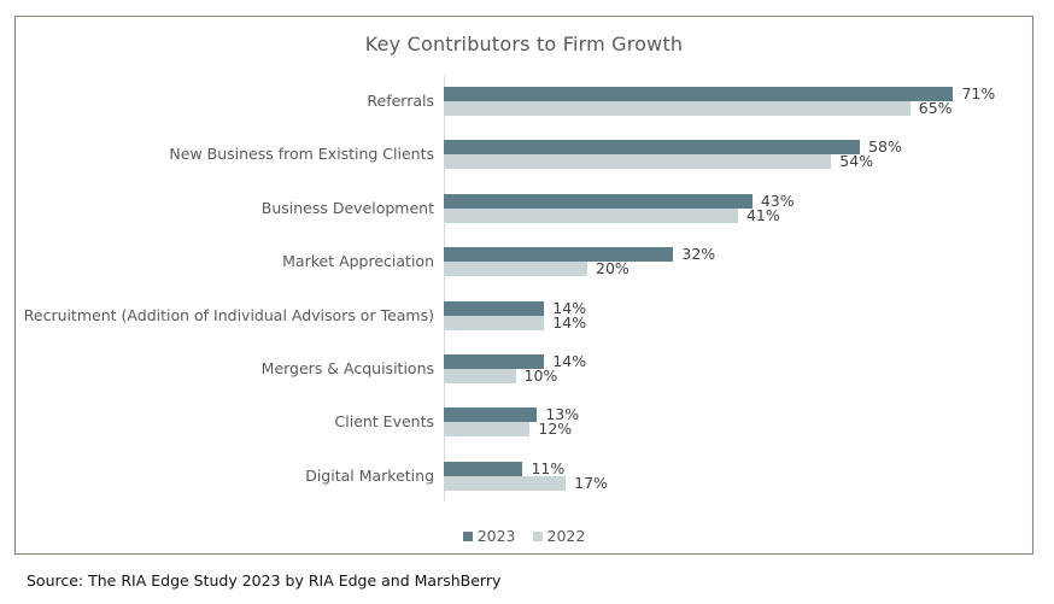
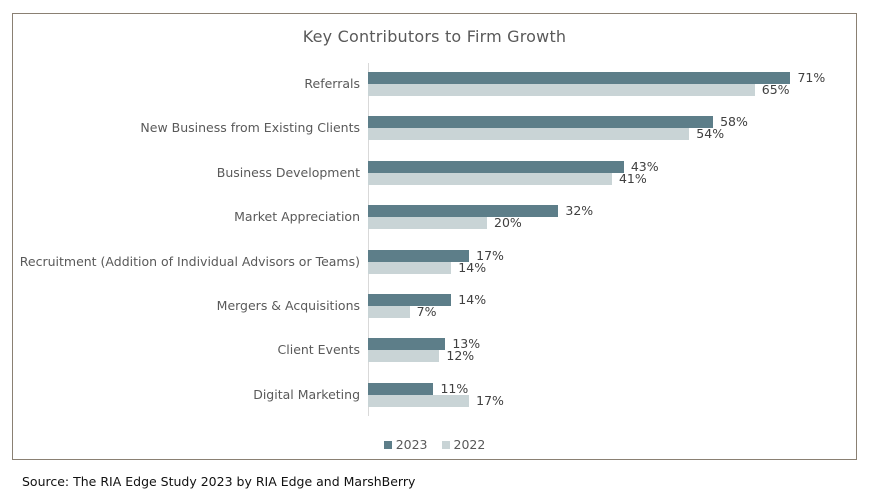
2023/Recruitment (Addition of Individual Advisors or Teams): 14% -> 17%
2022/Mergers & Acquisitions: 10% -> 7%
